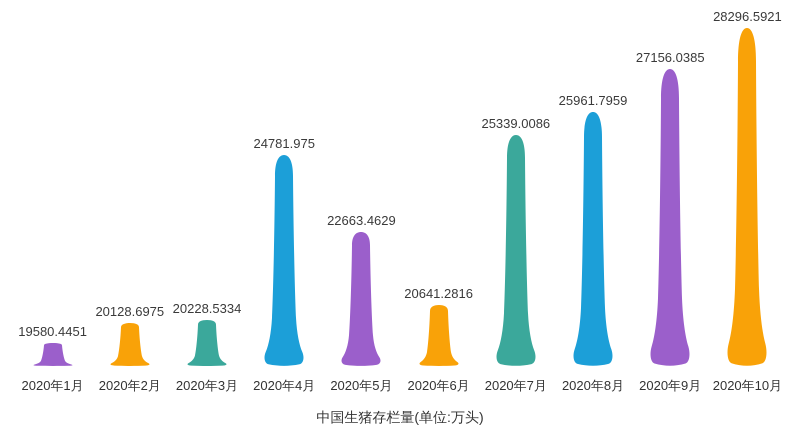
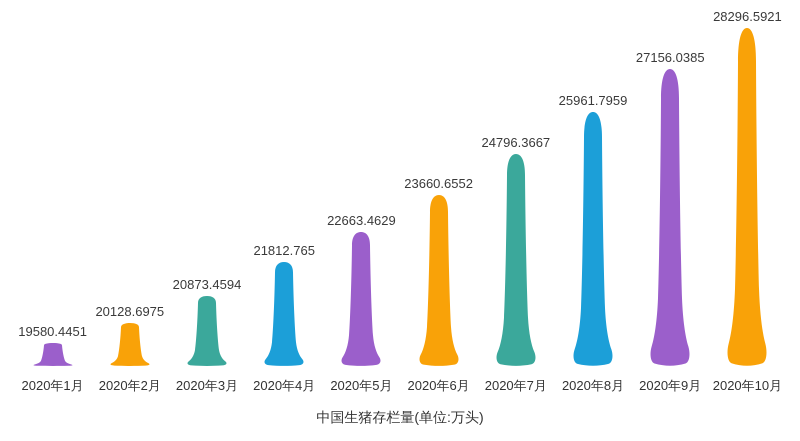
2020年3月: 20228.5334 -> 20873.4594
2020年4月: 24781.975 -> 21812.765
2020年6月: 20641.2816 -> 23660.6552
2020年7月: 25339.0086 -> 24796.3667
